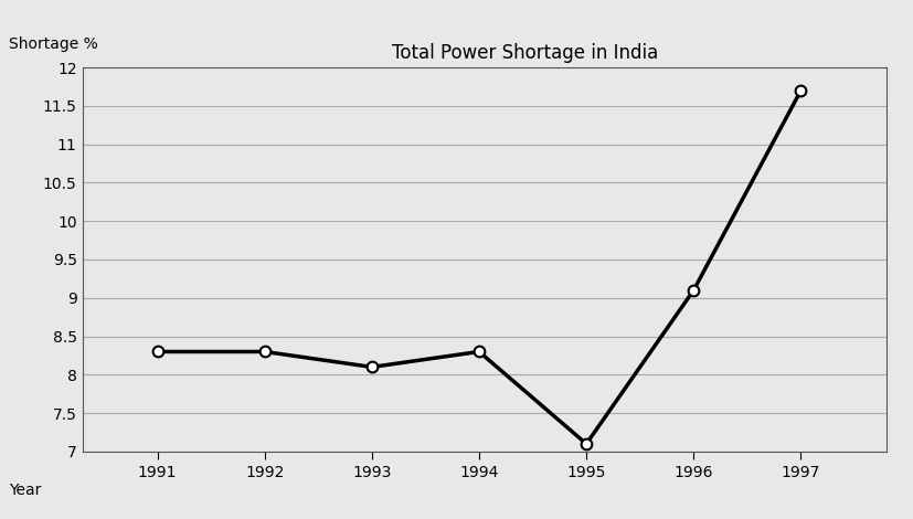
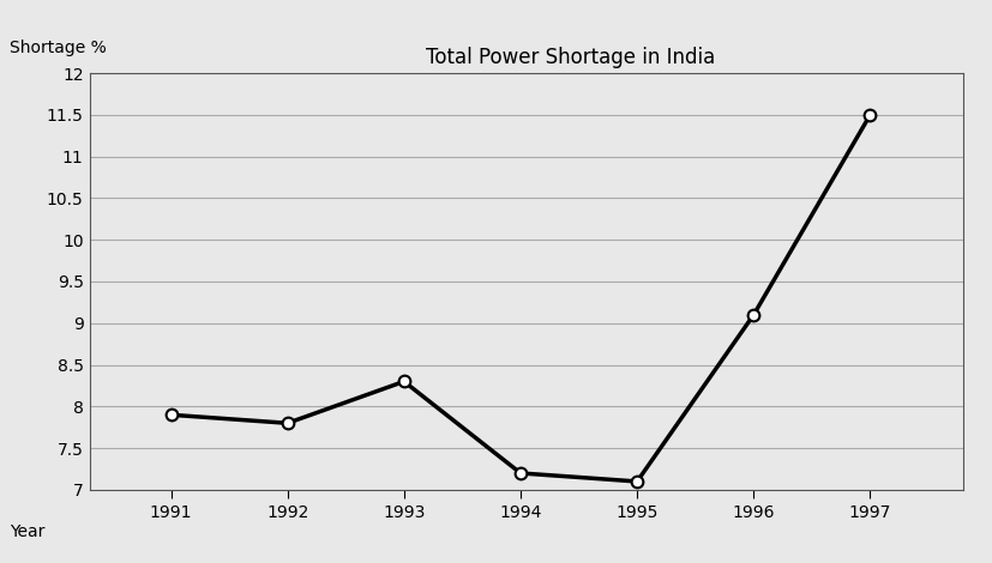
1991: 8.3 -> 7.9
1992: 8.3 -> 7.8
1993: 8.1 -> 8.3
1994: 8.3 -> 7.2
1997: 11.7 -> 11.5
